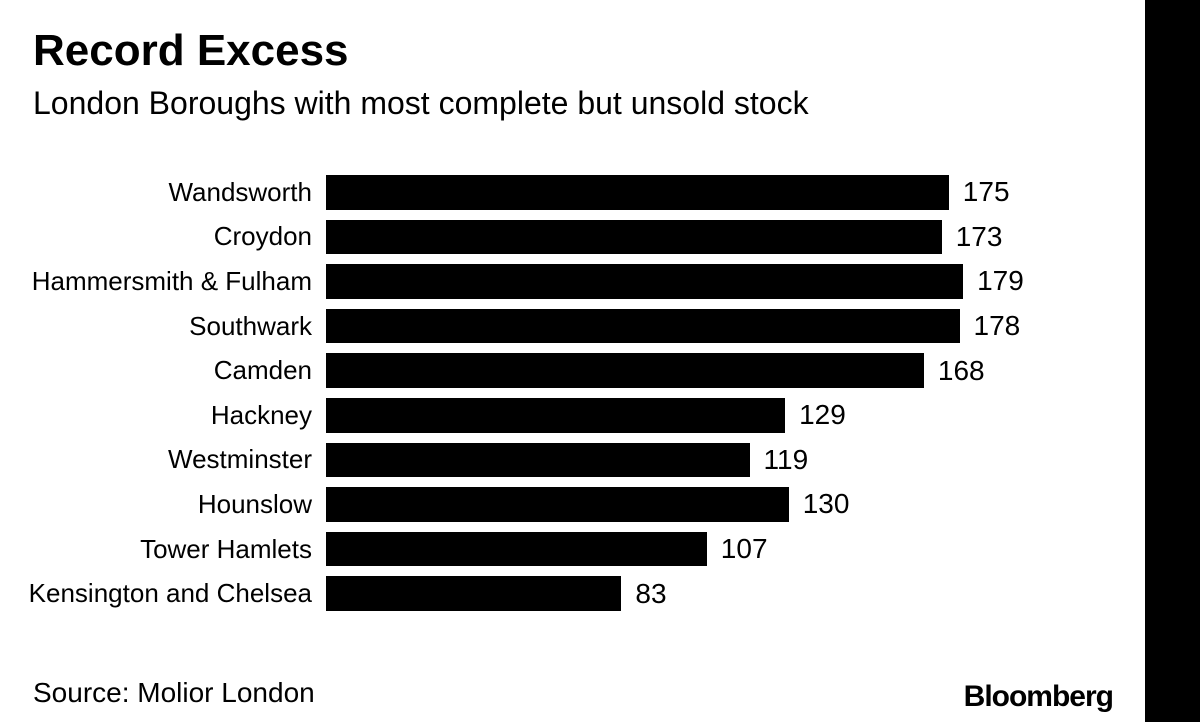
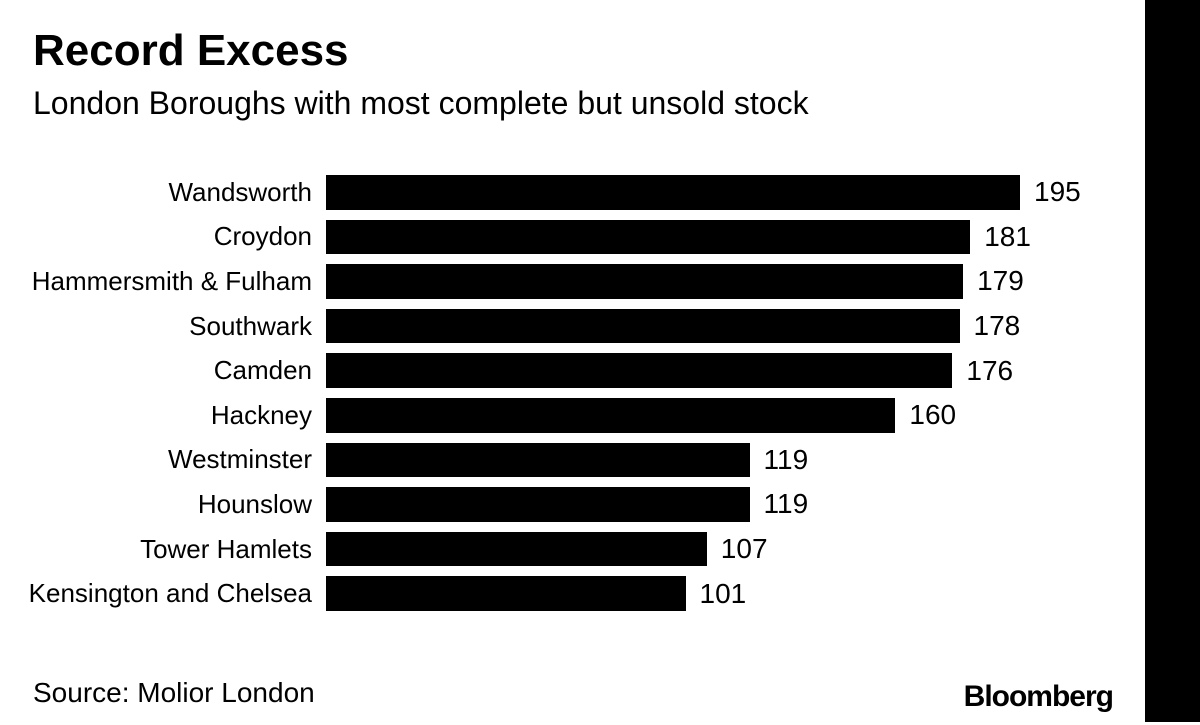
Wandsworth: 175 -> 195
Croydon: 173 -> 181
Camden: 168 -> 176
Hackney: 129 -> 160
Hounslow: 130 -> 119
Kensington and Chelsea: 83 -> 101
